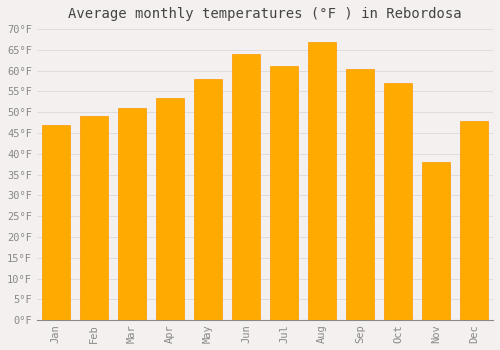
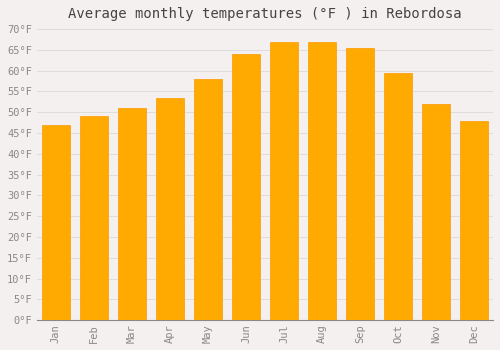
Jul: 61.0°F -> 67.0°F
Sep: 60.5°F -> 65.5°F
Oct: 57.0°F -> 59.5°F
Nov: 38.0°F -> 52.0°F
